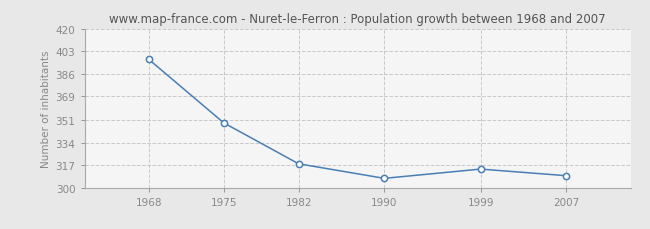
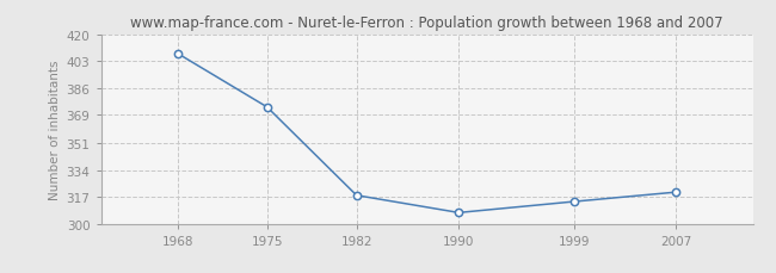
1968: 397 -> 408
1975: 349 -> 374
2007: 309 -> 320
